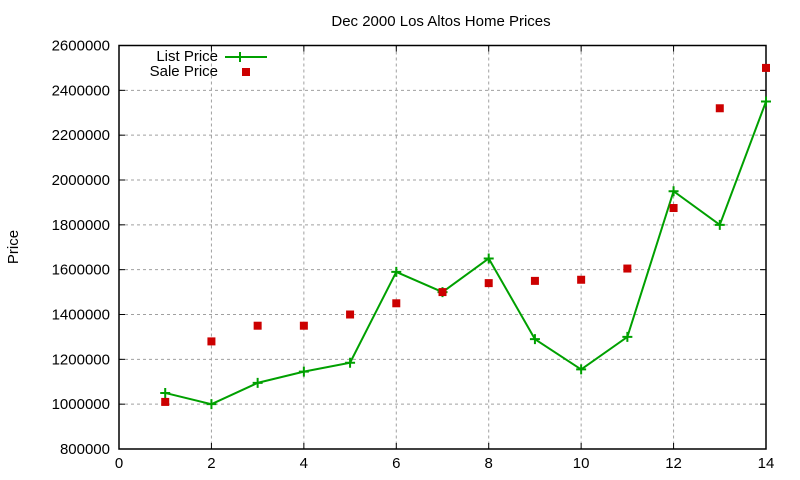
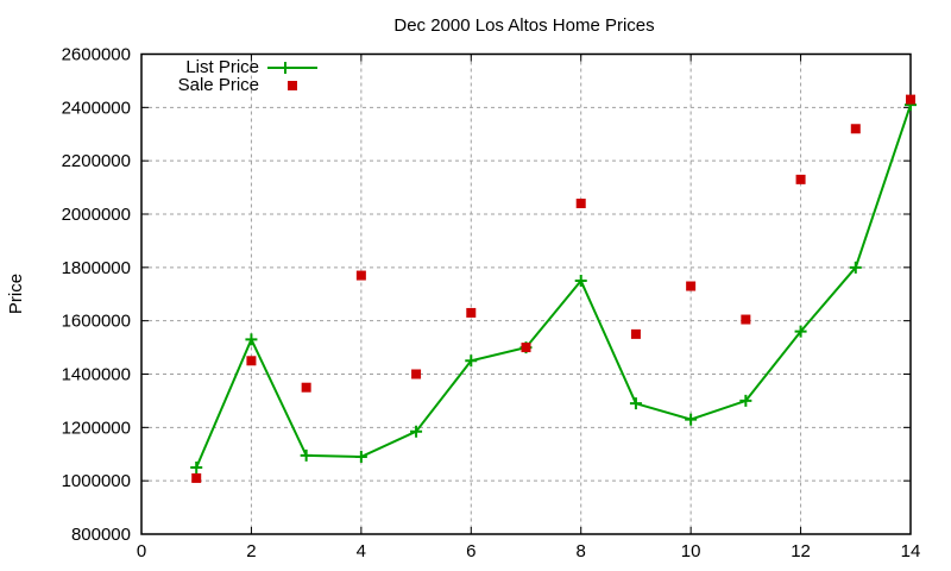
List Price/2: 1000000 -> 1530000
Sale Price/2: 1280000 -> 1450000
List Price/4: 1140000 -> 1090000
Sale Price/4: 1350000 -> 1770000
List Price/6: 1590000 -> 1450000
Sale Price/6: 1450000 -> 1630000
List Price/8: 1650000 -> 1750000
Sale Price/8: 1540000 -> 2040000
List Price/10: 1160000 -> 1230000
Sale Price/10: 1560000 -> 1730000
List Price/12: 1950000 -> 1560000
Sale Price/12: 1880000 -> 2130000
List Price/14: 2350000 -> 2410000
Sale Price/14: 2500000 -> 2430000
